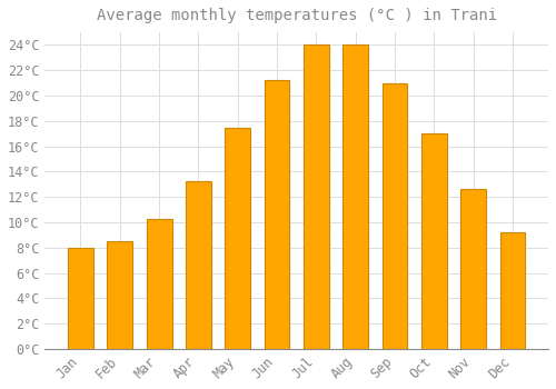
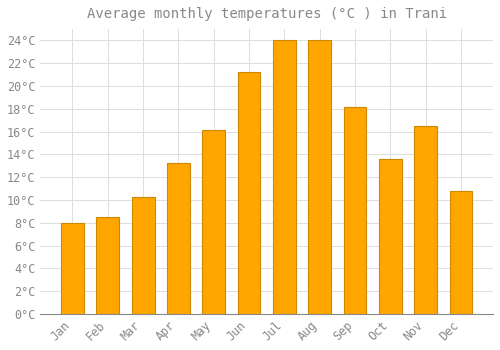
May: 17.5°C -> 16.1°C
Sep: 21.0°C -> 18.2°C
Oct: 17.0°C -> 13.6°C
Nov: 12.6°C -> 16.5°C
Dec: 9.2°C -> 10.8°C
